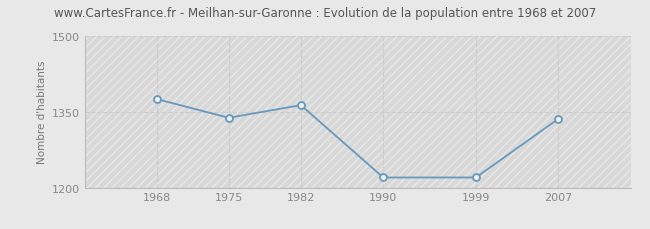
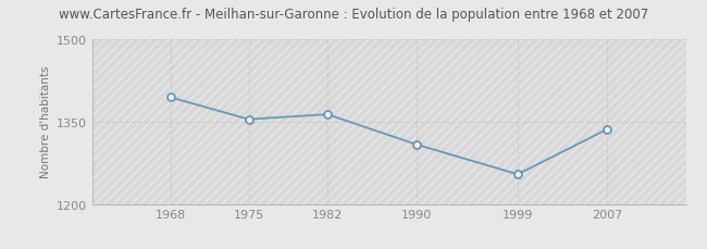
1968: 1375 -> 1394
1975: 1338 -> 1354
1990: 1220 -> 1308
1999: 1220 -> 1254
